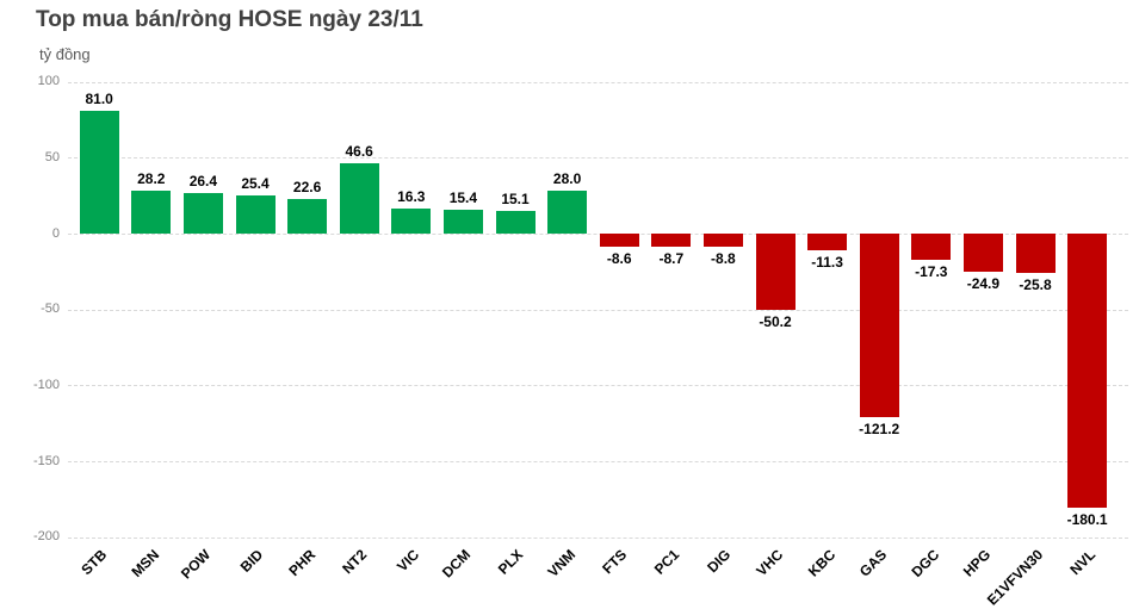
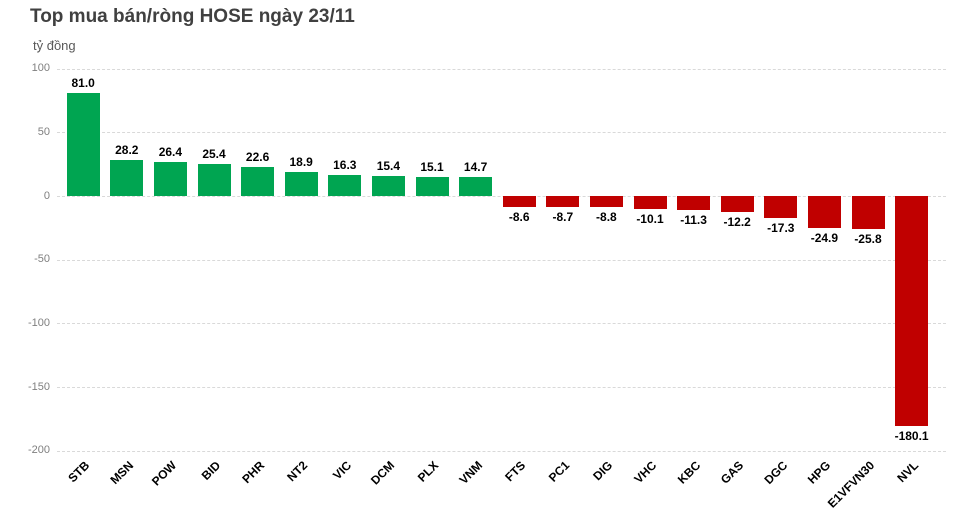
NT2: 46.6 -> 18.9
VNM: 28.0 -> 14.7
VHC: -50.2 -> -10.1
GAS: -121.2 -> -12.2
